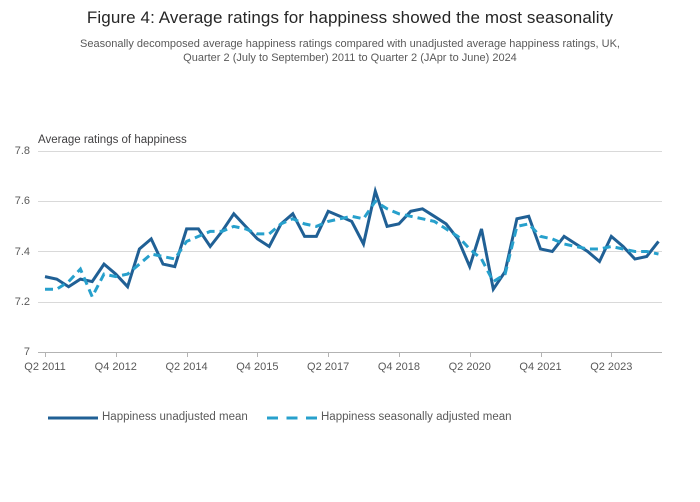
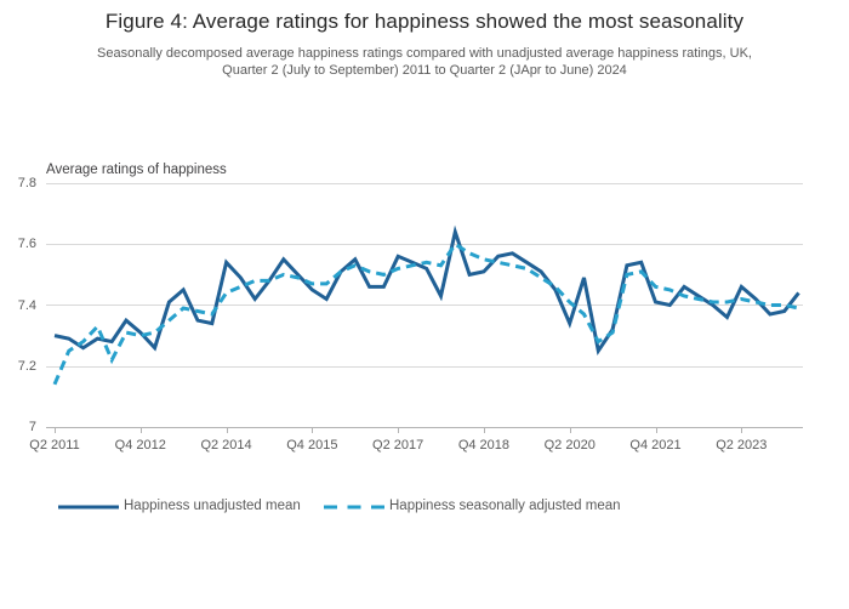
Happiness seasonally adjusted mean/Q2 2011: 7.25 -> 7.14
Happiness unadjusted mean/Q2 2014: 7.49 -> 7.54
